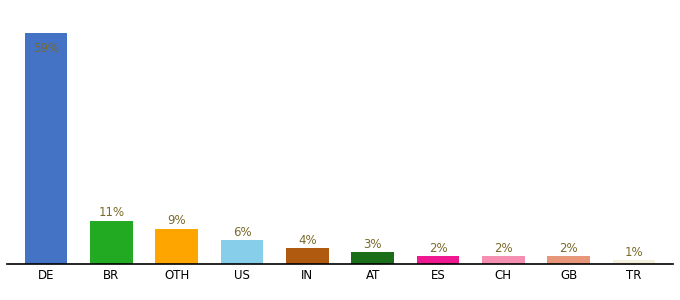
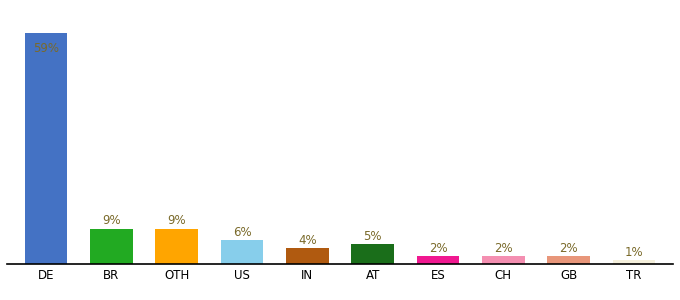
BR: 11% -> 9%
AT: 3% -> 5%
